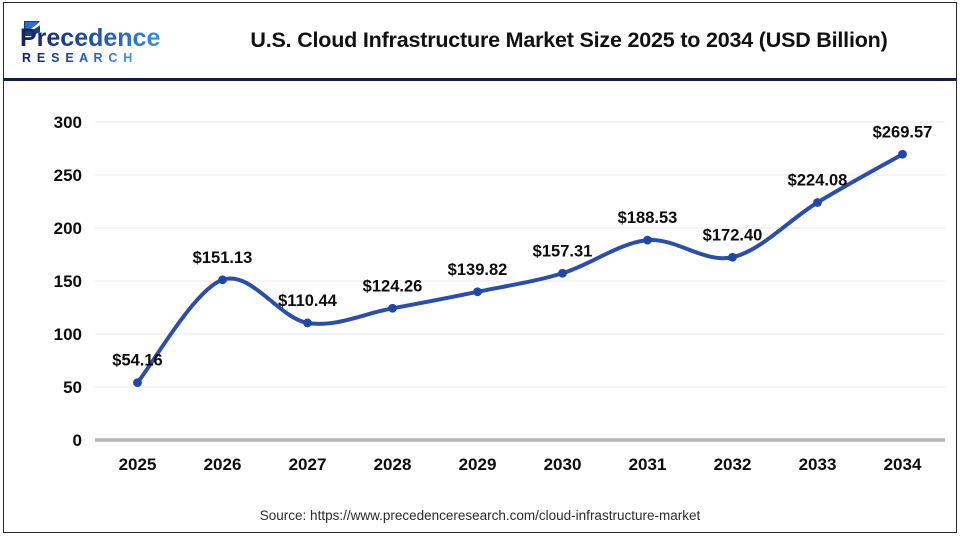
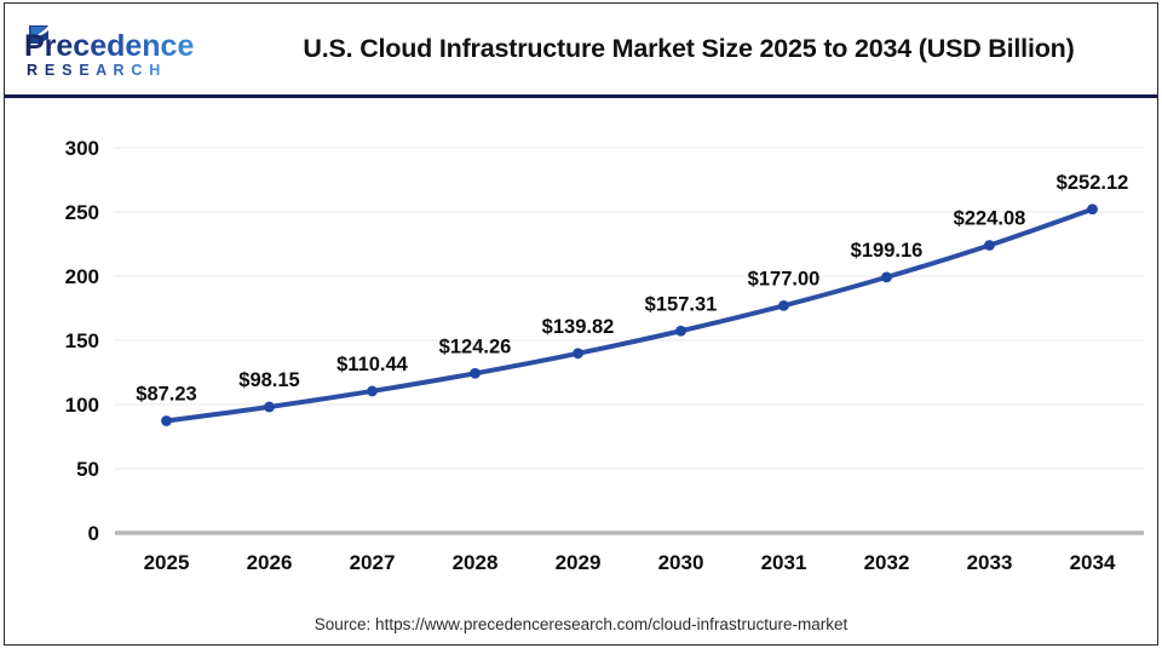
2025: $54.16 -> $87.23
2026: $151.13 -> $98.15
2031: $188.53 -> $177.00
2032: $172.40 -> $199.16
2034: $269.57 -> $252.12
